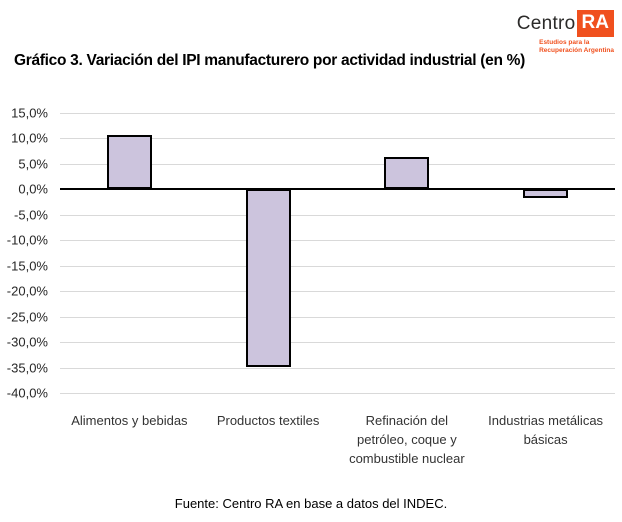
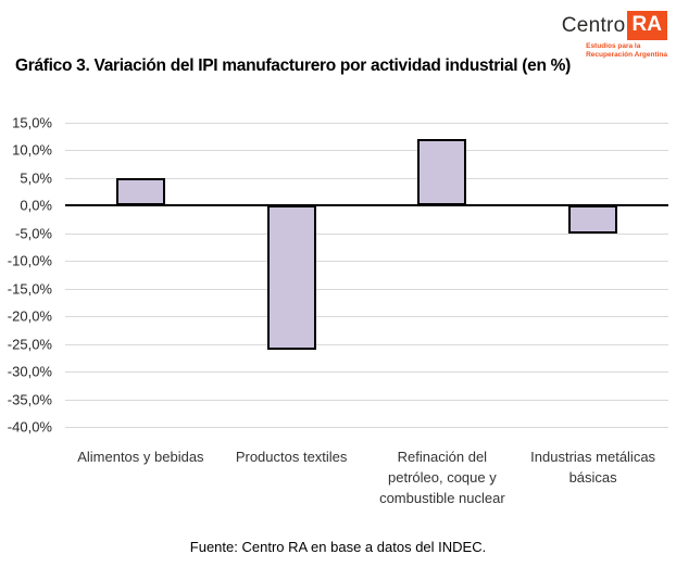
Alimentos y bebidas: 11% -> 5%
Productos textiles: -35% -> -26%
Refinación del petróleo, coque y combustible nuclear: 6% -> 12%
Industrias metálicas básicas: -2% -> -5%
